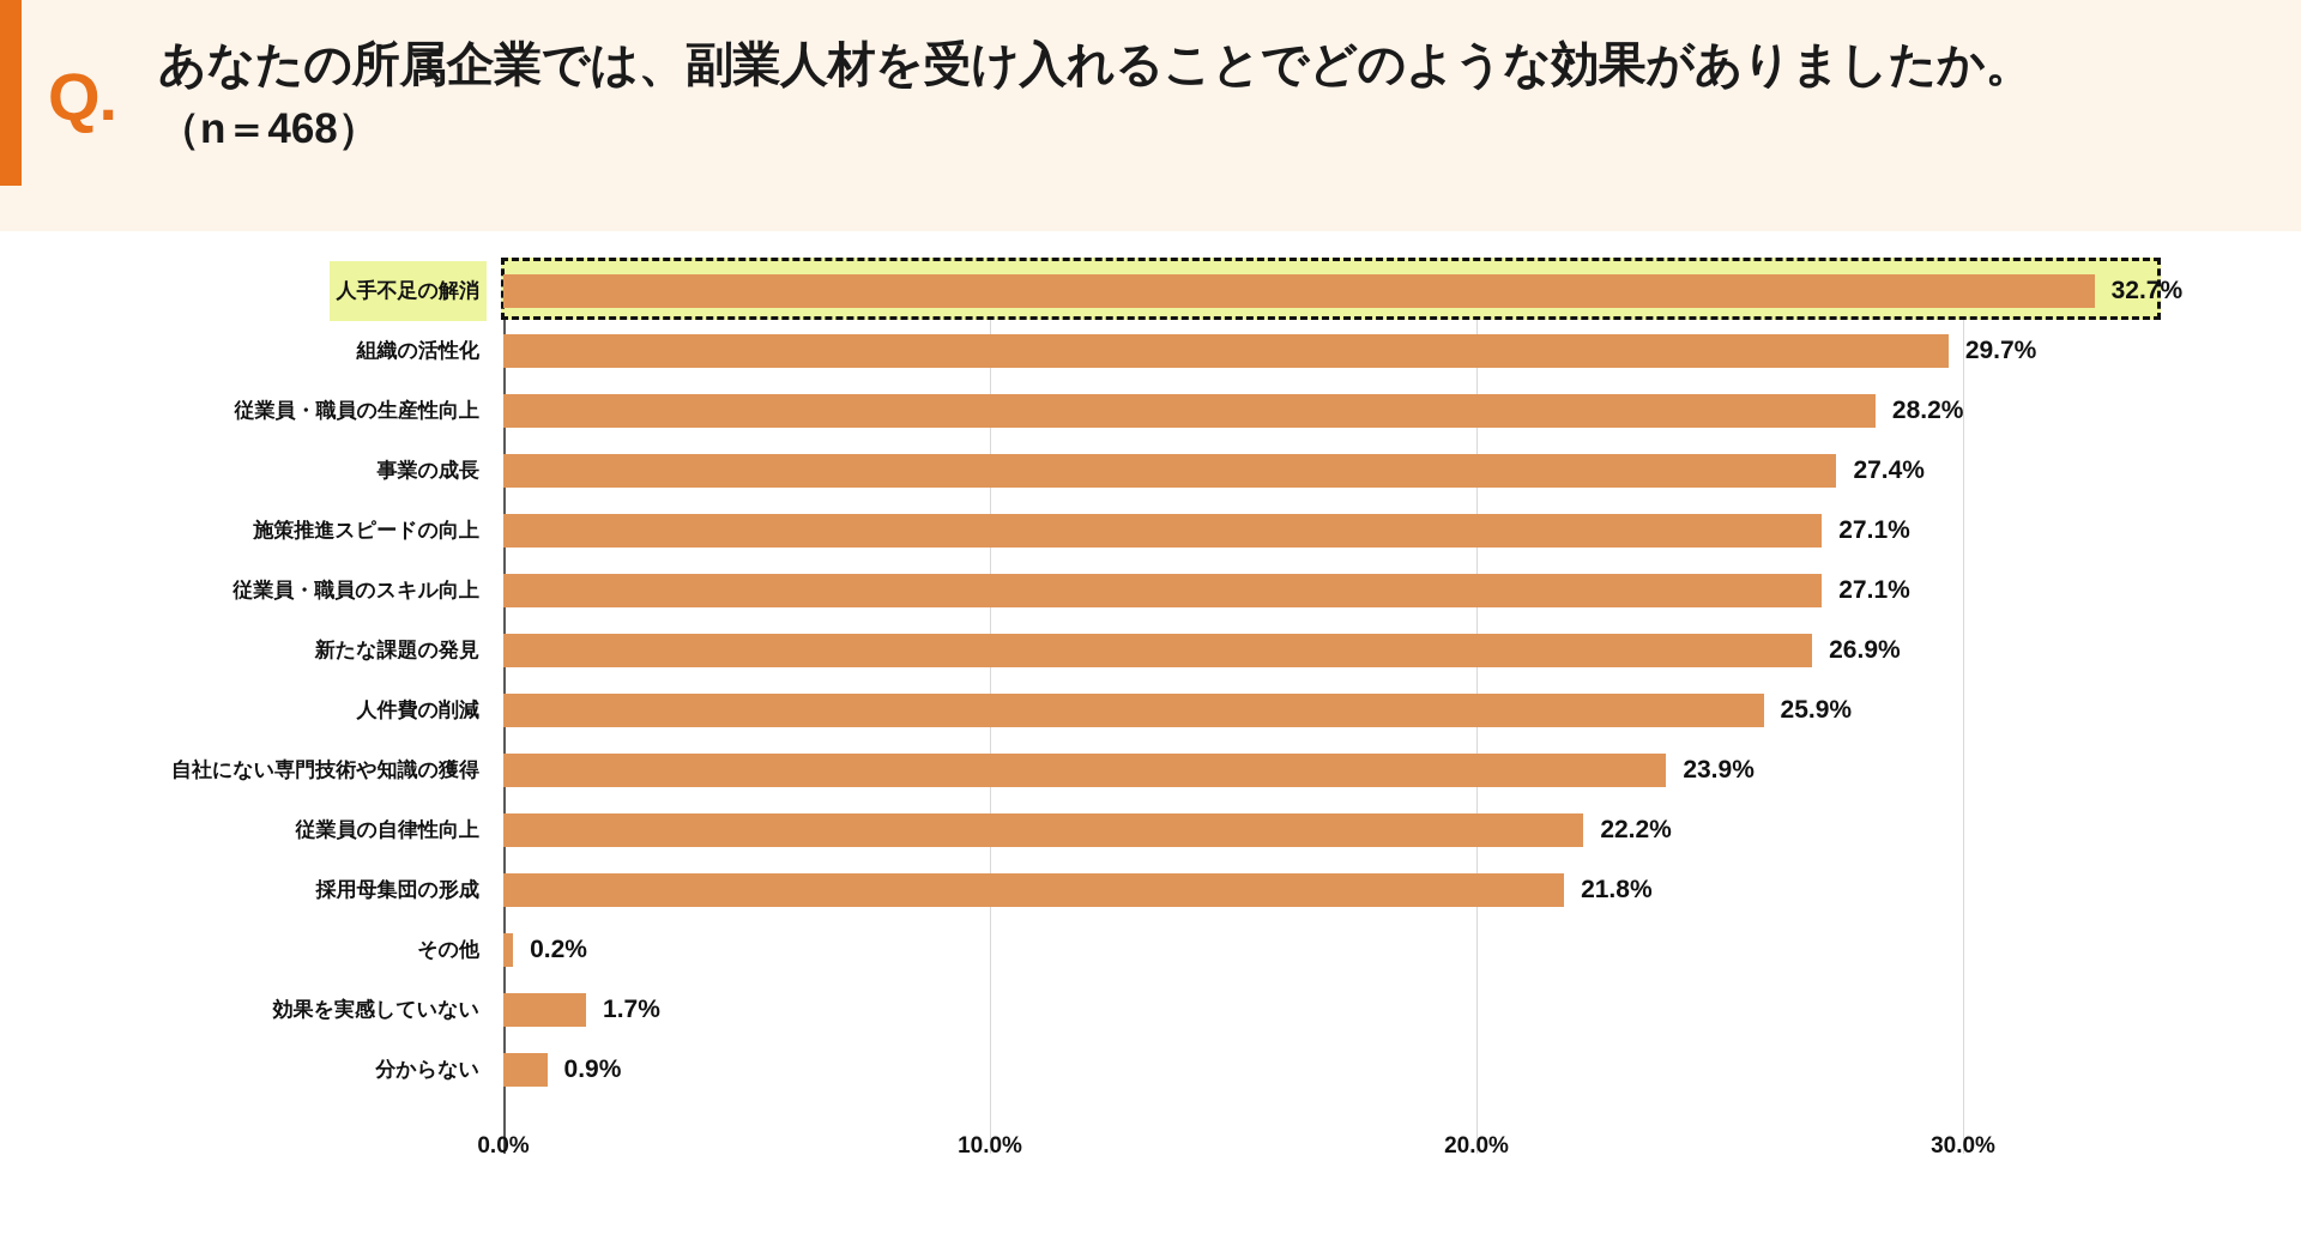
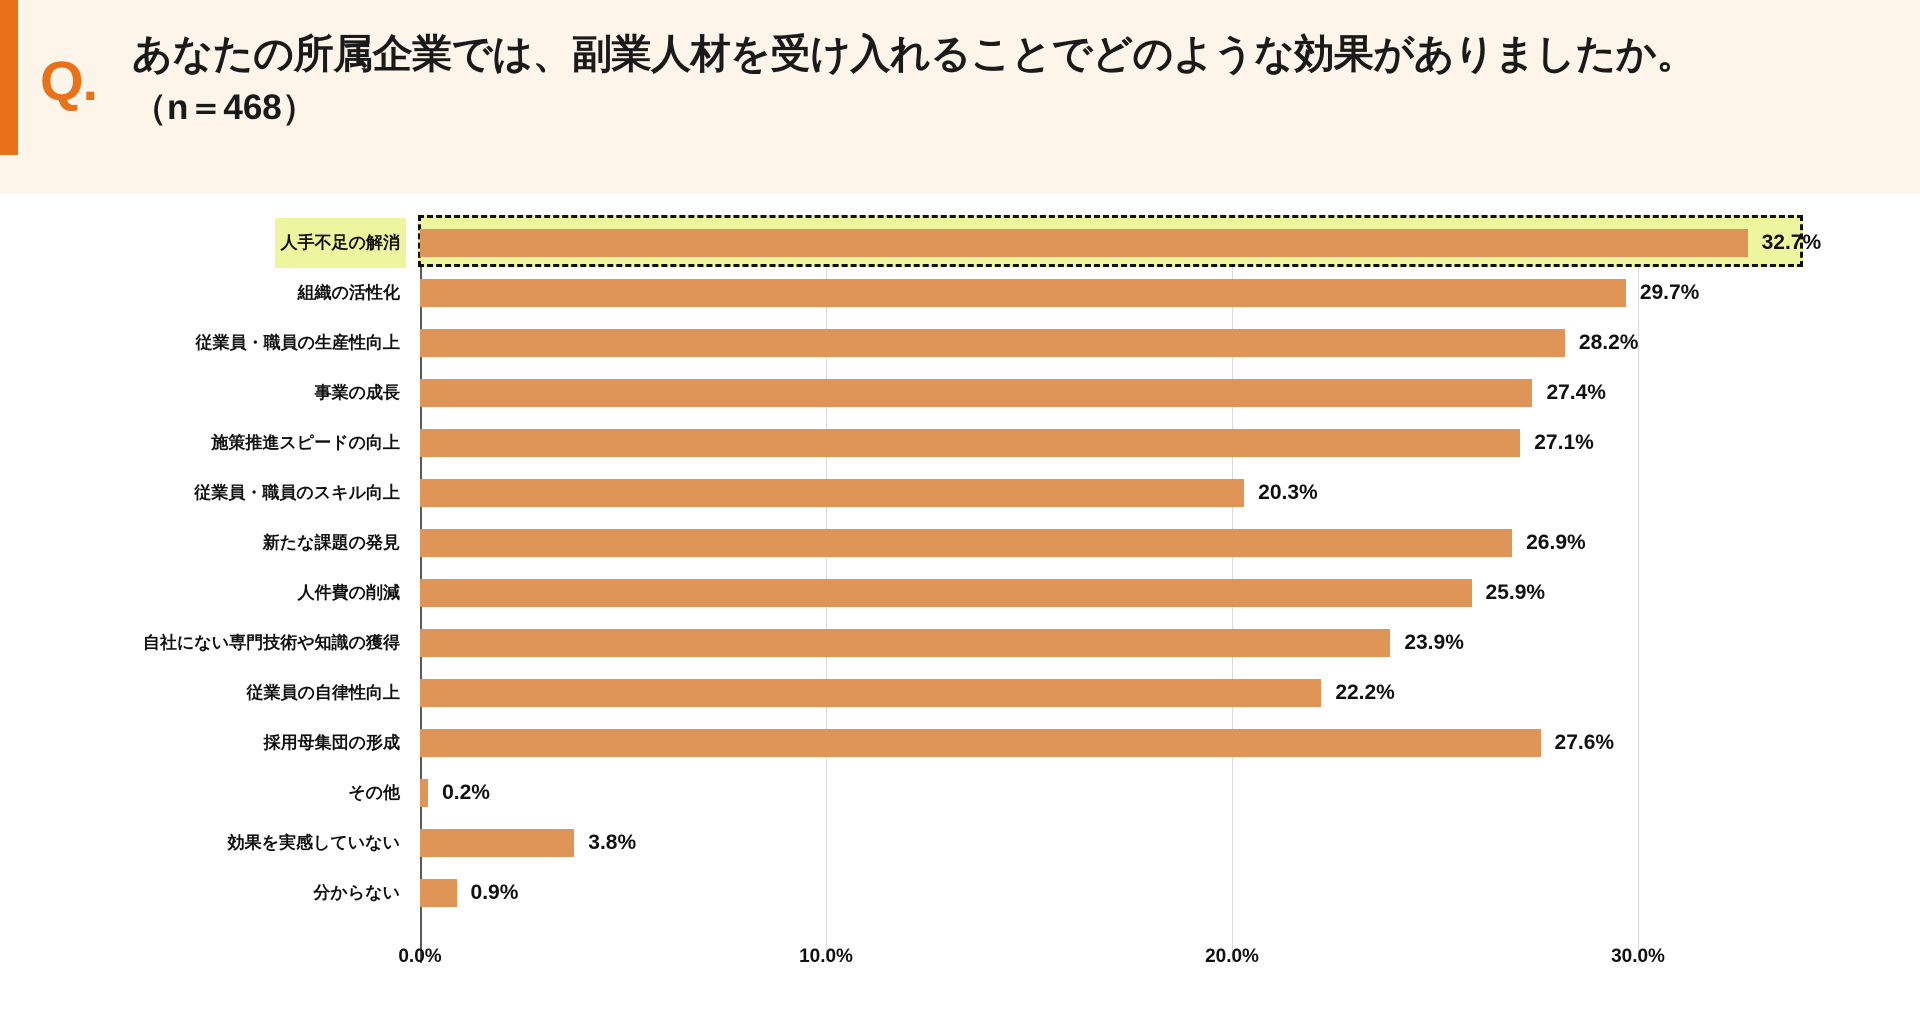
従業員・職員のスキル向上: 27.1% -> 20.3%
採用母集団の形成: 21.8% -> 27.6%
効果を実感していない: 1.7% -> 3.8%
